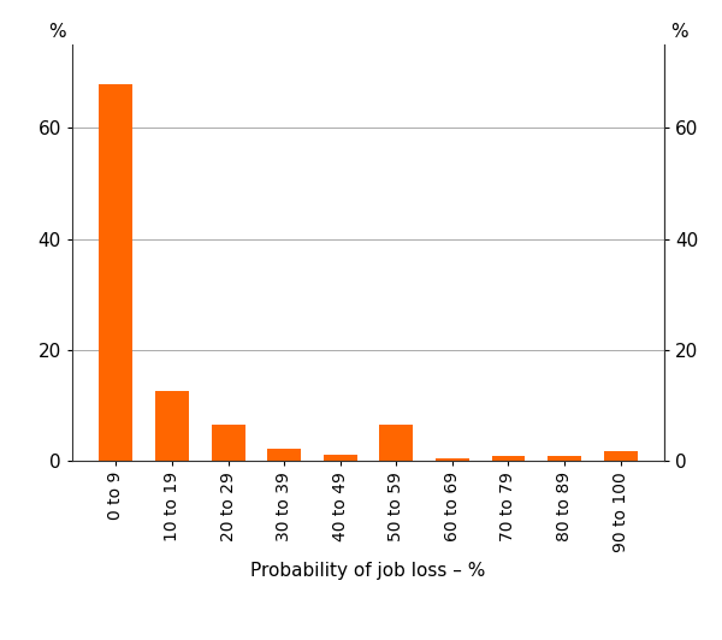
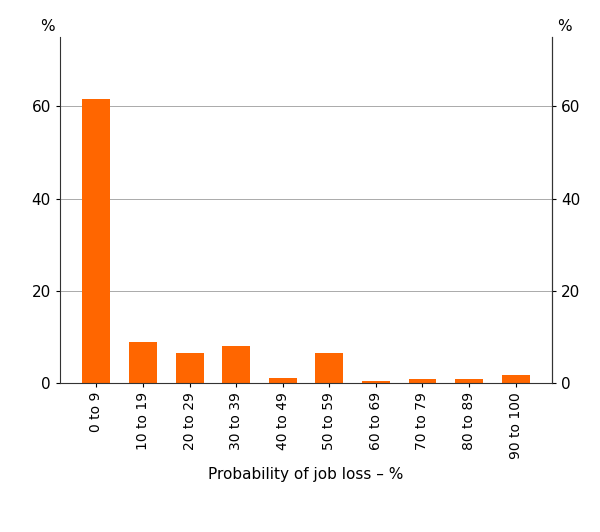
0 to 9: 68.0 -> 61.5
10 to 19: 12.5 -> 9.0
30 to 39: 2.2 -> 8.0
